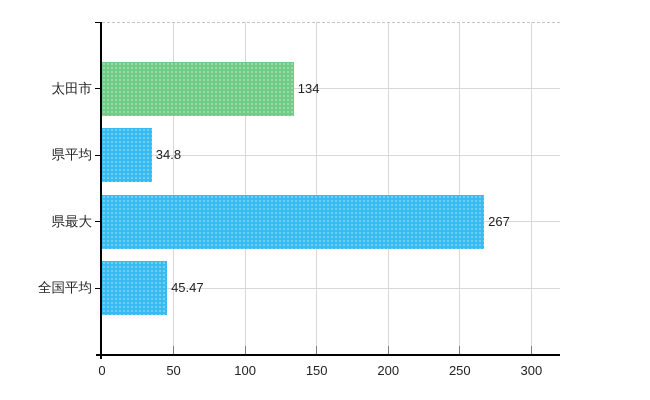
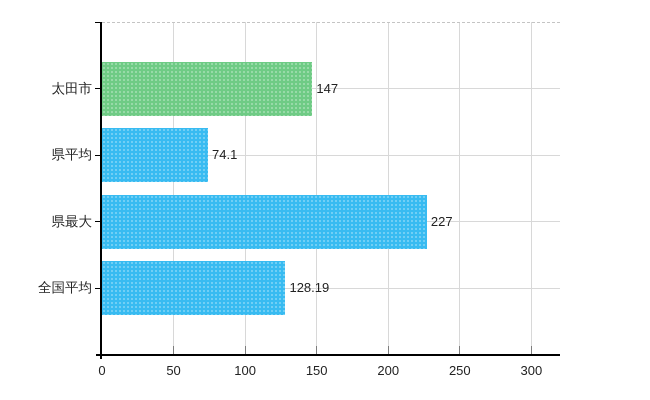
太田市: 134 -> 147
県平均: 34.8 -> 74.1
県最大: 267 -> 227
全国平均: 45.47 -> 128.19
